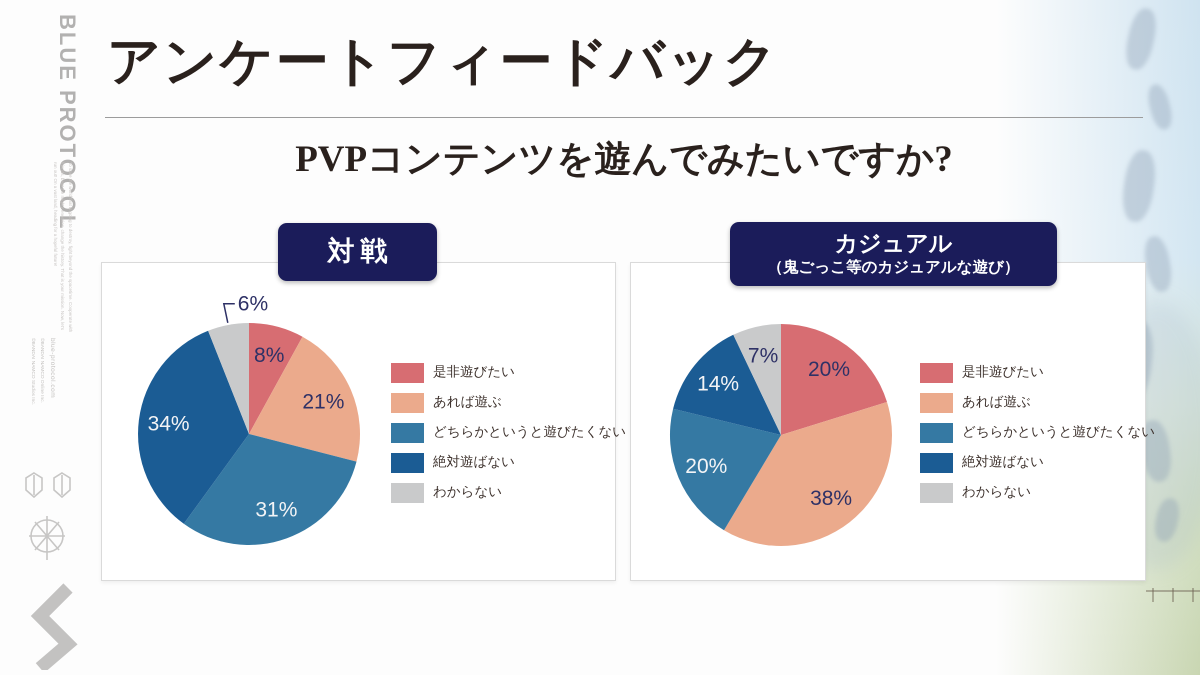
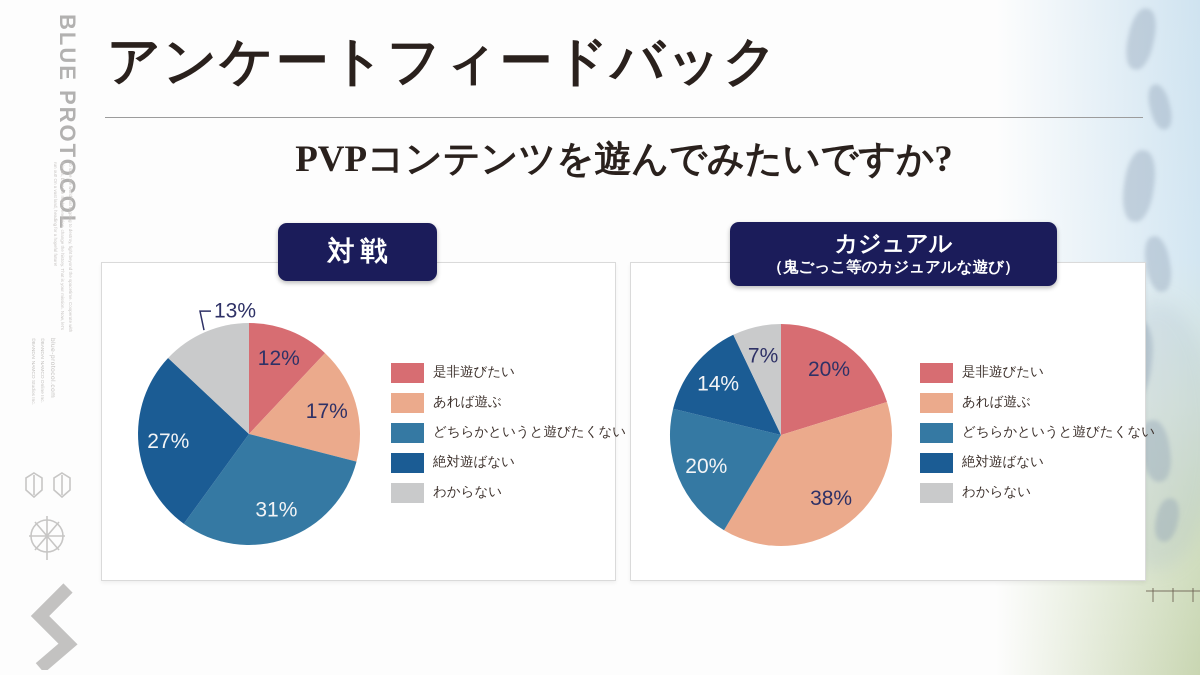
対戦/是非遊びたい: 8% -> 12%
対戦/あれば遊ぶ: 21% -> 17%
対戦/絶対遊ばない: 34% -> 27%
対戦/わからない: 6% -> 13%
